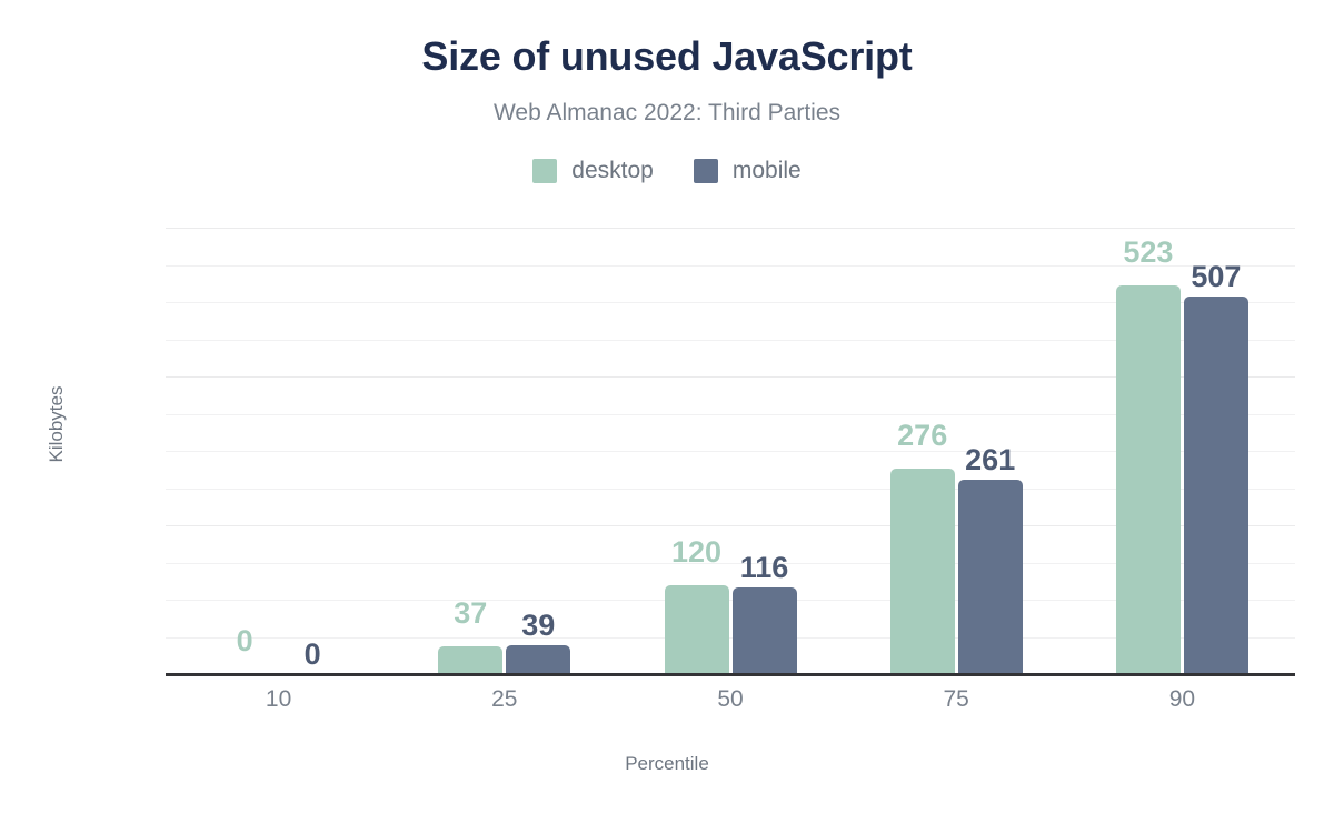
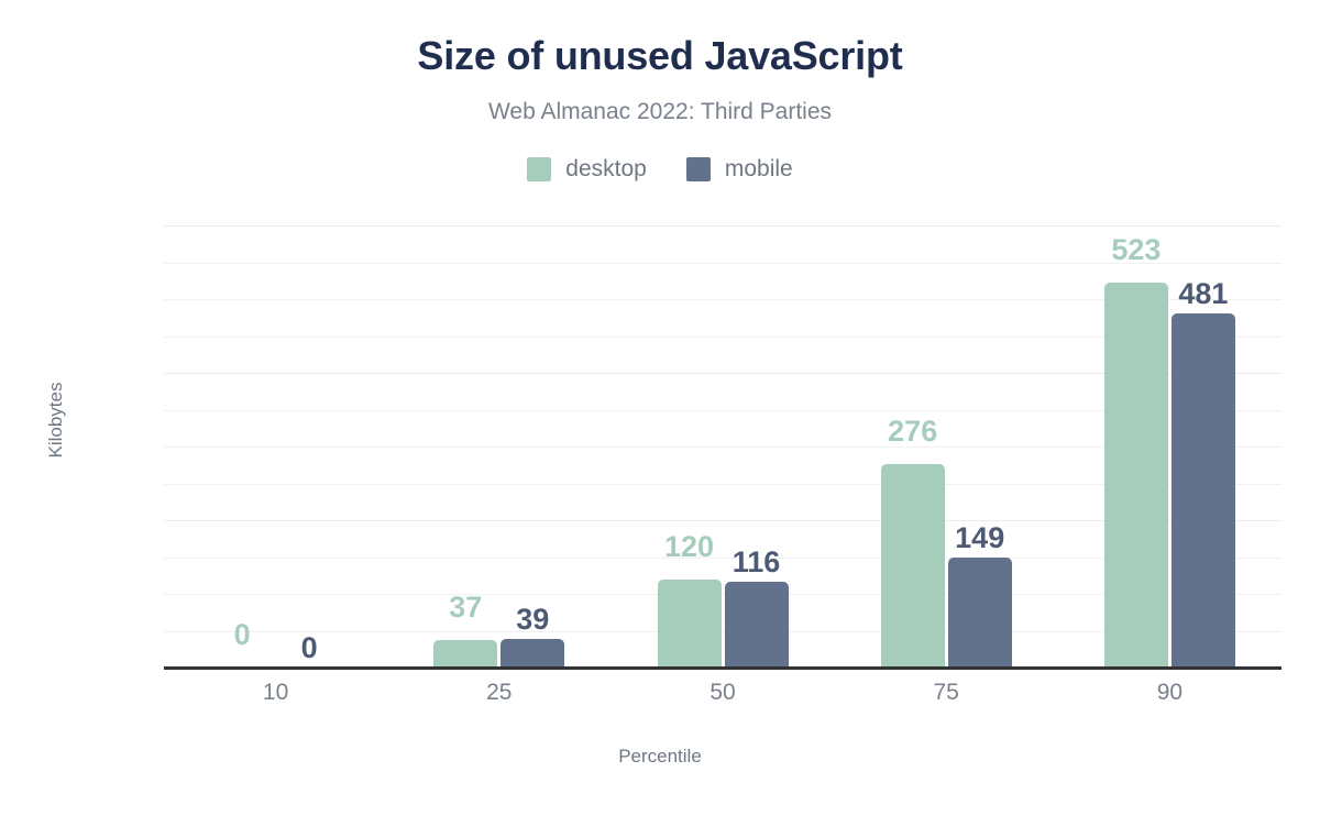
mobile/75: 261 -> 149
mobile/90: 507 -> 481
